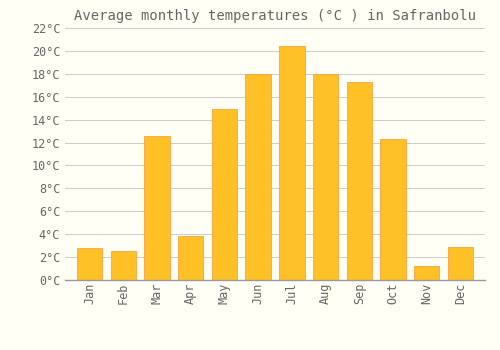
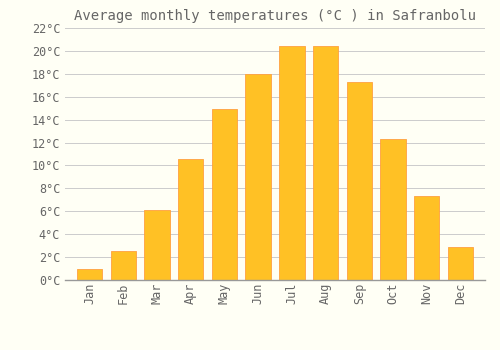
Jan: 2.8°C -> 1.0°C
Mar: 12.6°C -> 6.1°C
Apr: 3.8°C -> 10.6°C
Aug: 18.0°C -> 20.4°C
Nov: 1.2°C -> 7.3°C
